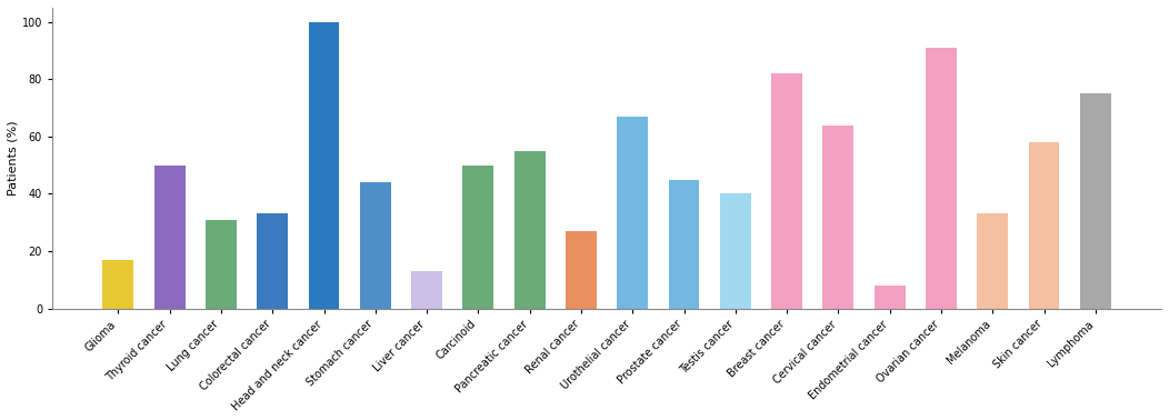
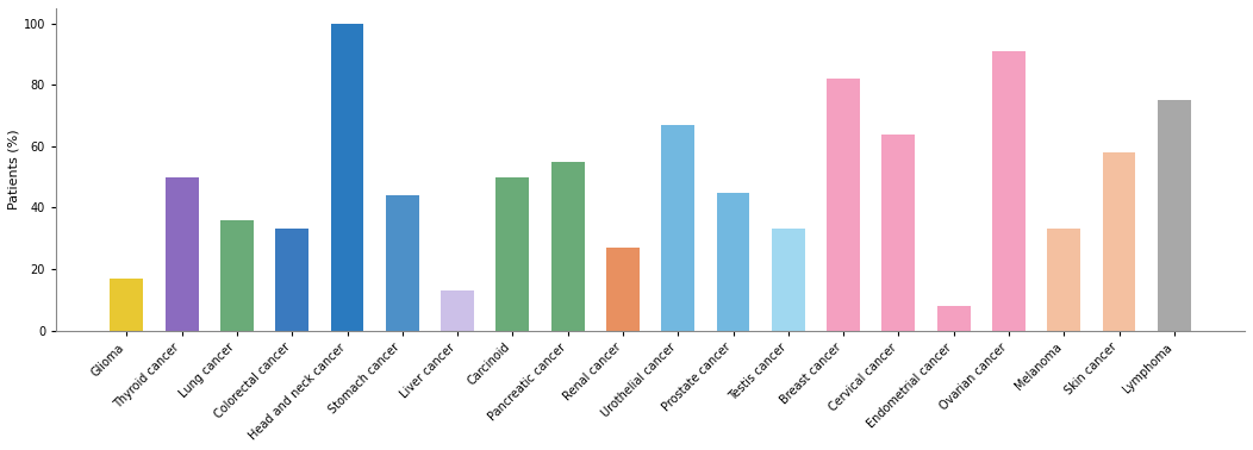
Lung cancer: 31 -> 36
Testis cancer: 40 -> 33
